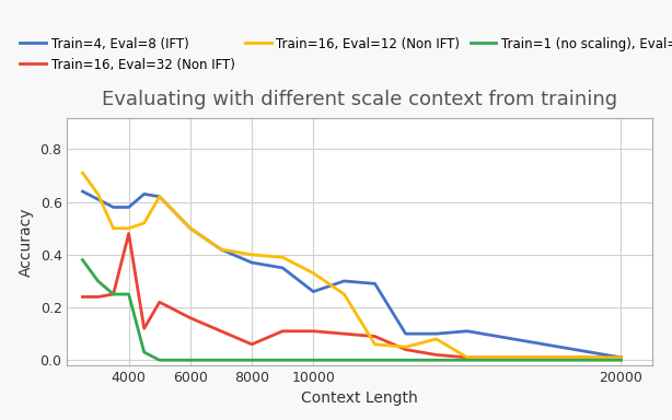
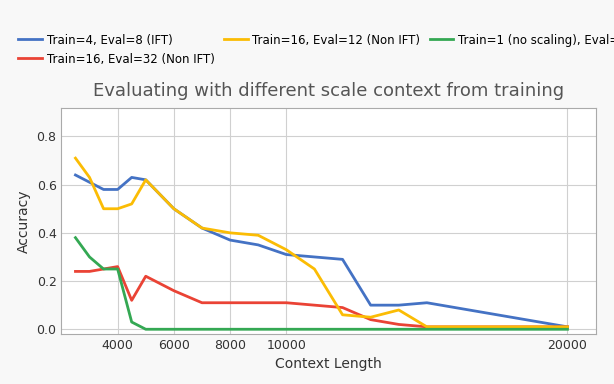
Train=16, Eval=32 (Non IFT)/4000: 0.48 -> 0.26
Train=16, Eval=32 (Non IFT)/8000: 0.06 -> 0.11
Train=4, Eval=8 (IFT)/10000: 0.26 -> 0.31
